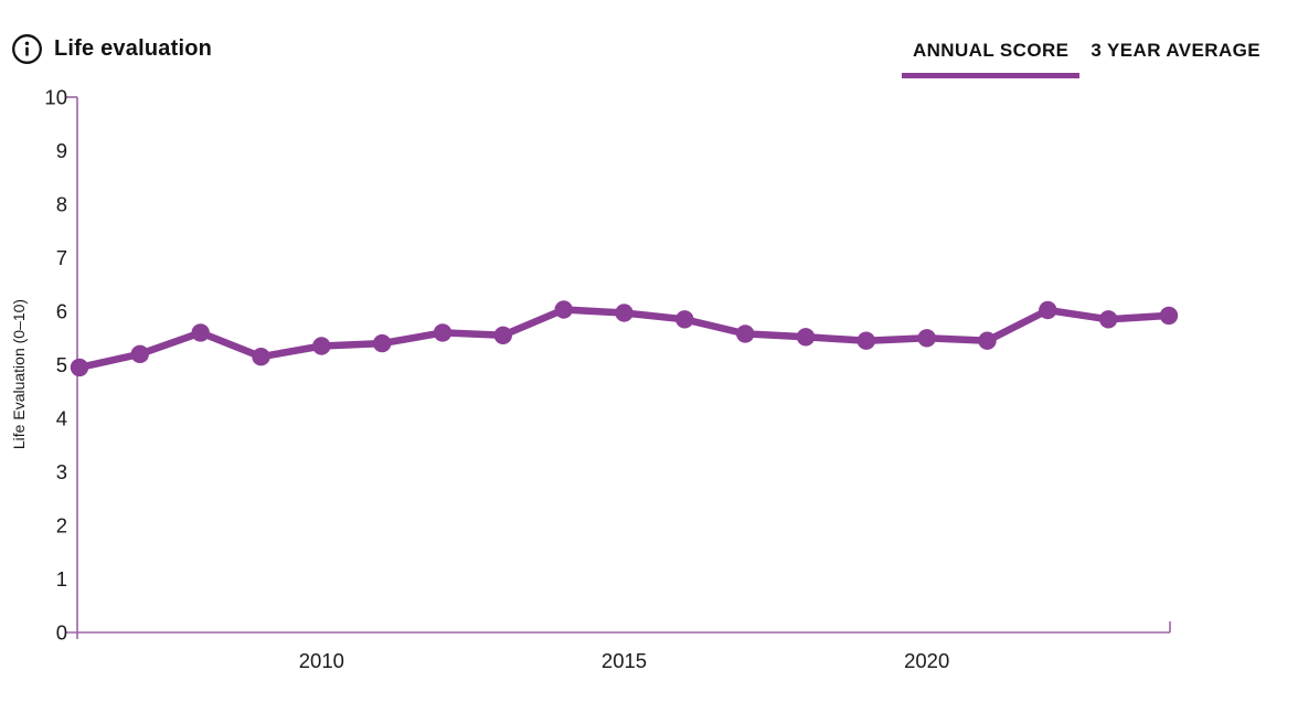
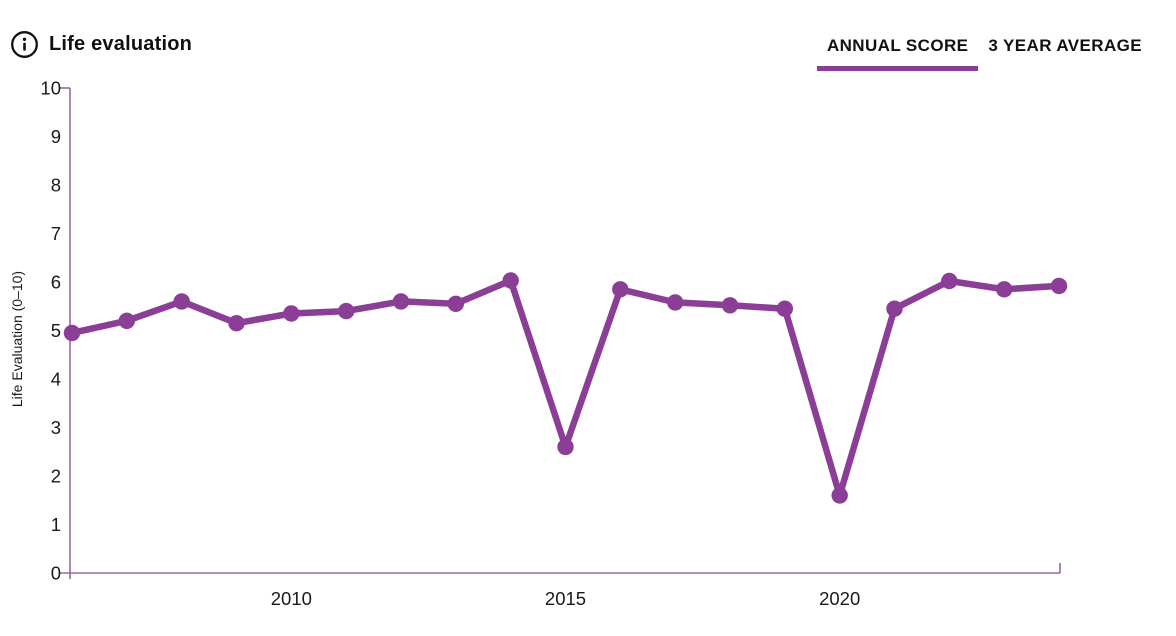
2015: 6.0 -> 2.6
2020: 5.5 -> 1.6
